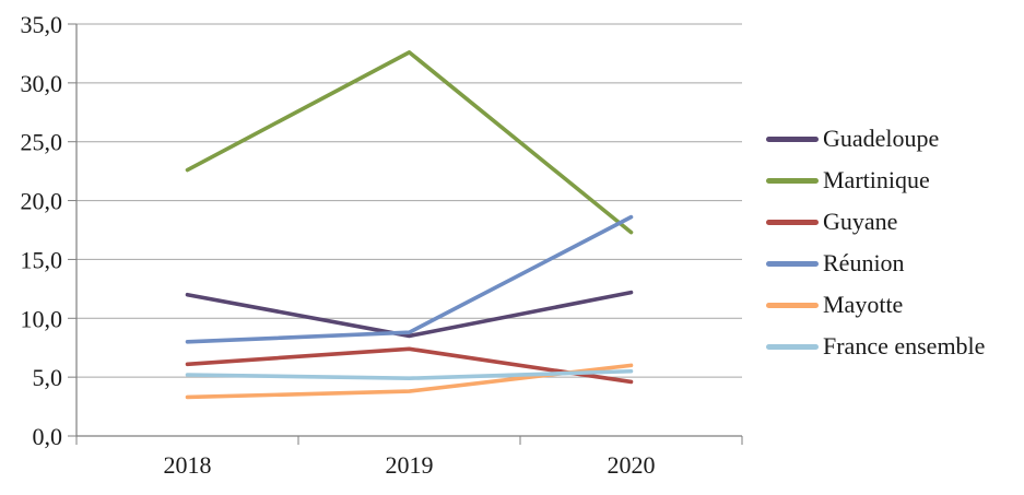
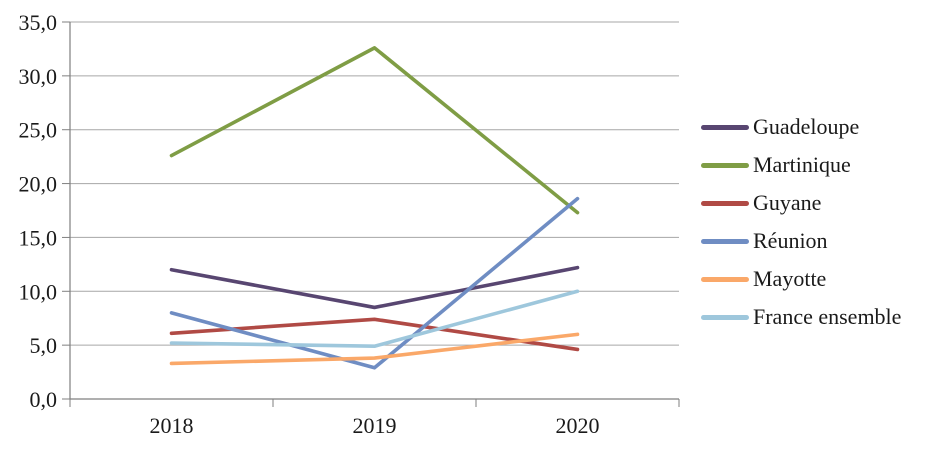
Réunion/2019: 8,8 -> 2,9
France ensemble/2020: 5,5 -> 10,0
